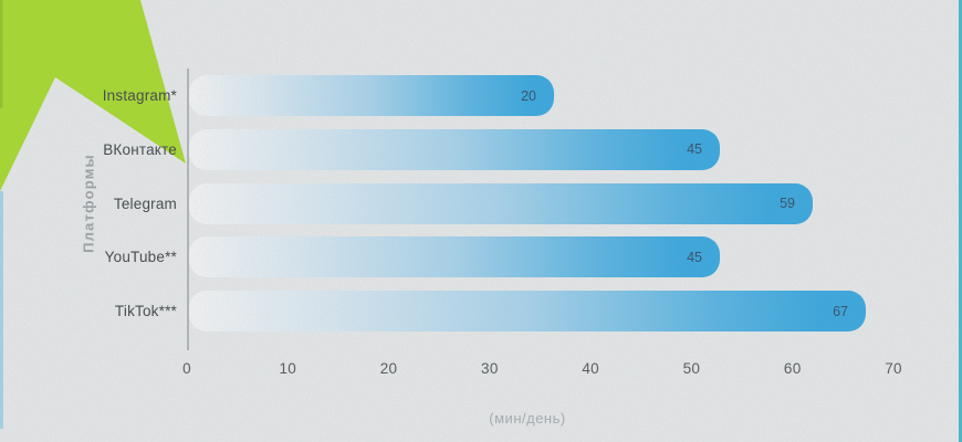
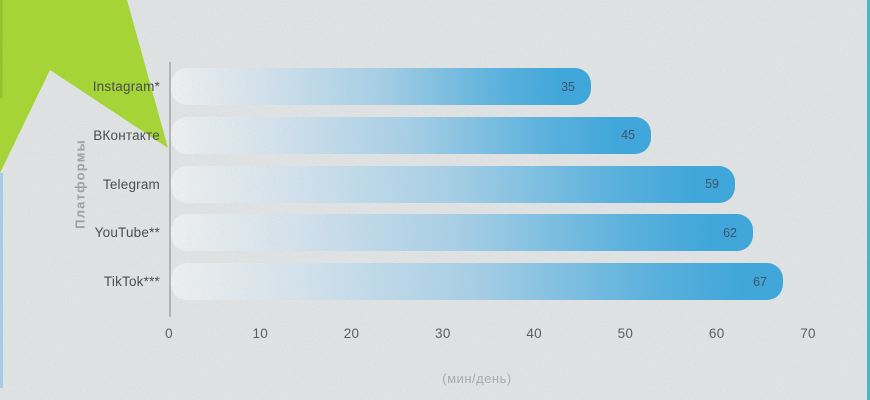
Instagram*: 20 -> 35
YouTube**: 45 -> 62
